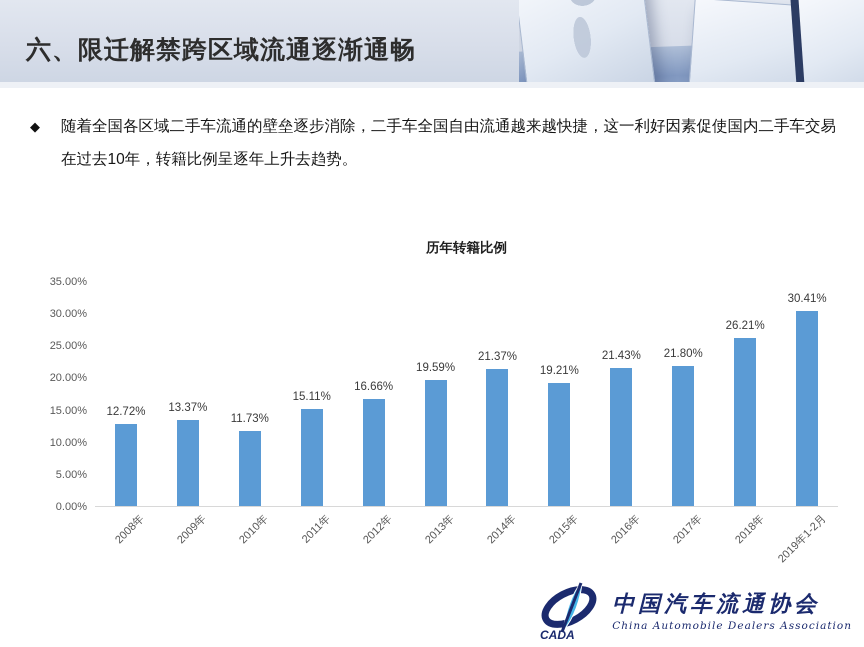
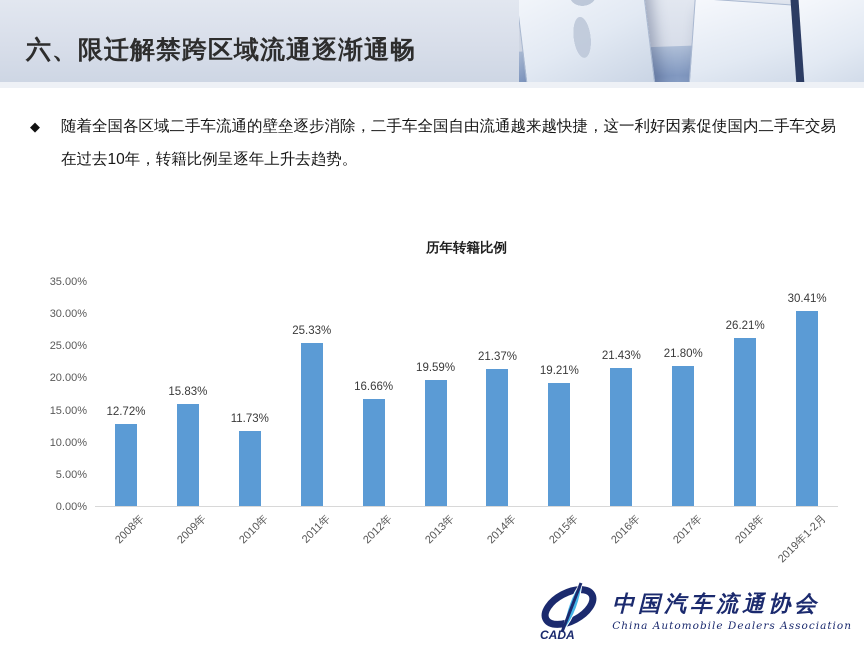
2009年: 13.37% -> 15.83%
2011年: 15.11% -> 25.33%
